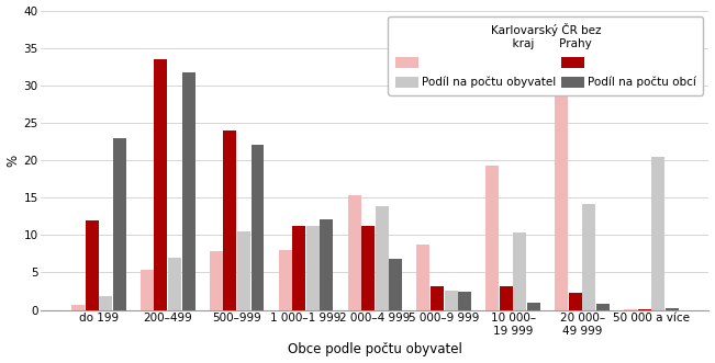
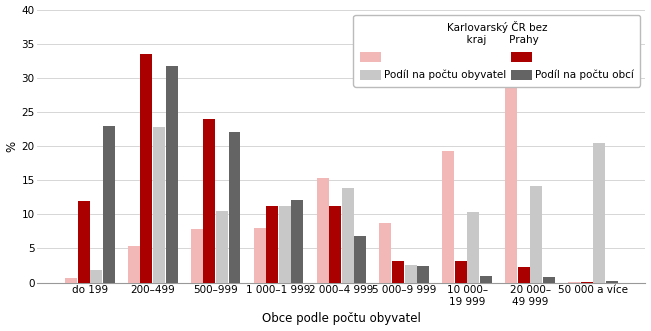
Podíl na počtu obyvatel/200–499: 6.9 -> 22.8
